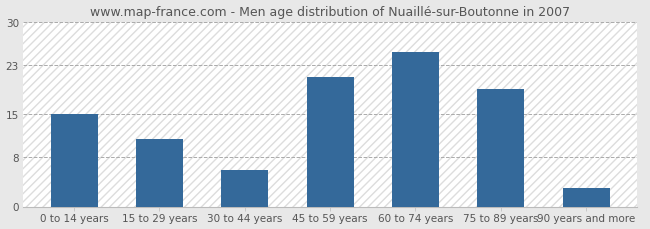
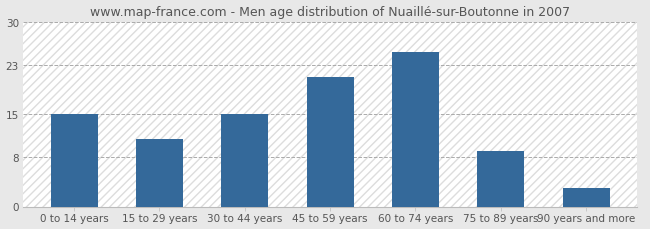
30 to 44 years: 6 -> 15
75 to 89 years: 19 -> 9
